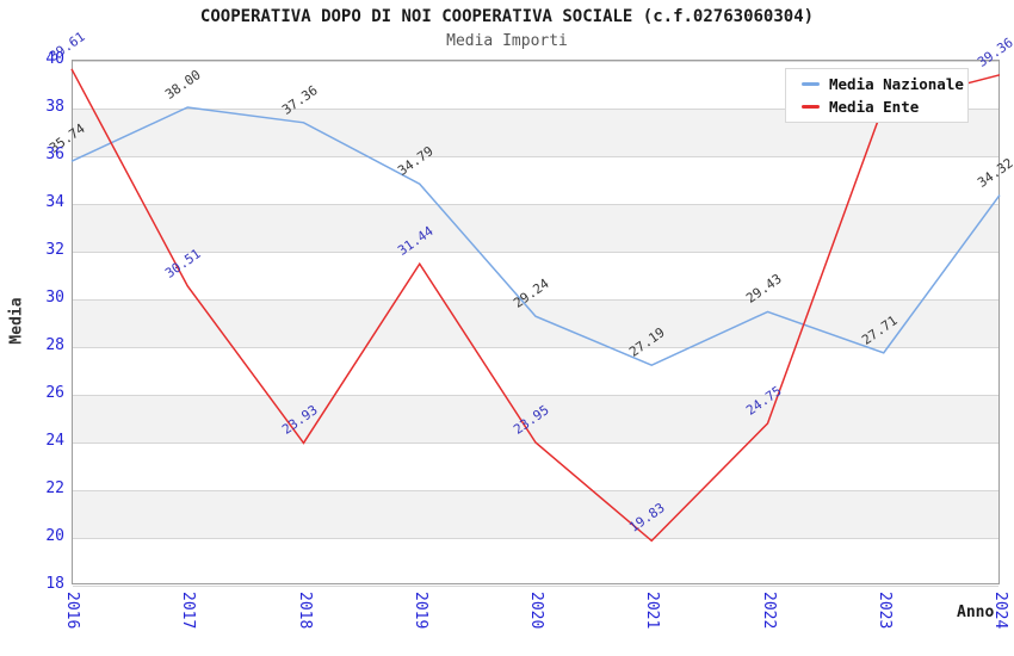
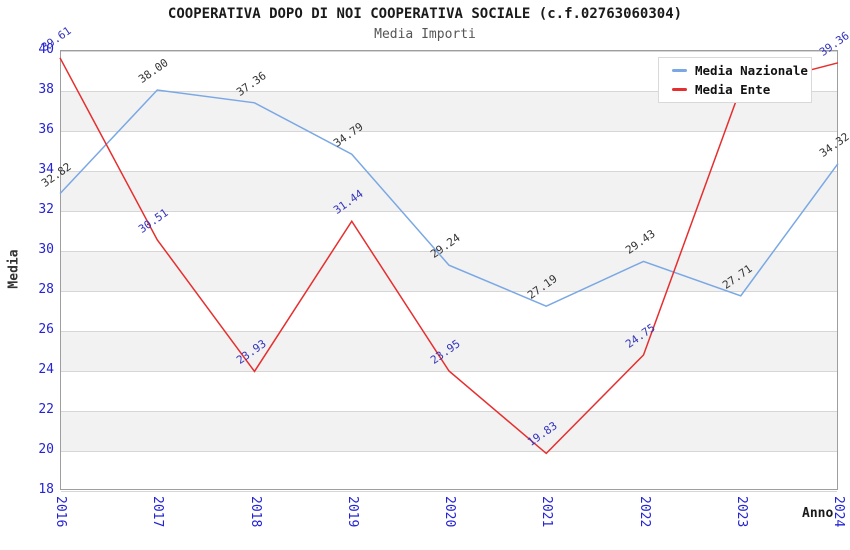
Media Nazionale/2016: 35.74 -> 32.82
